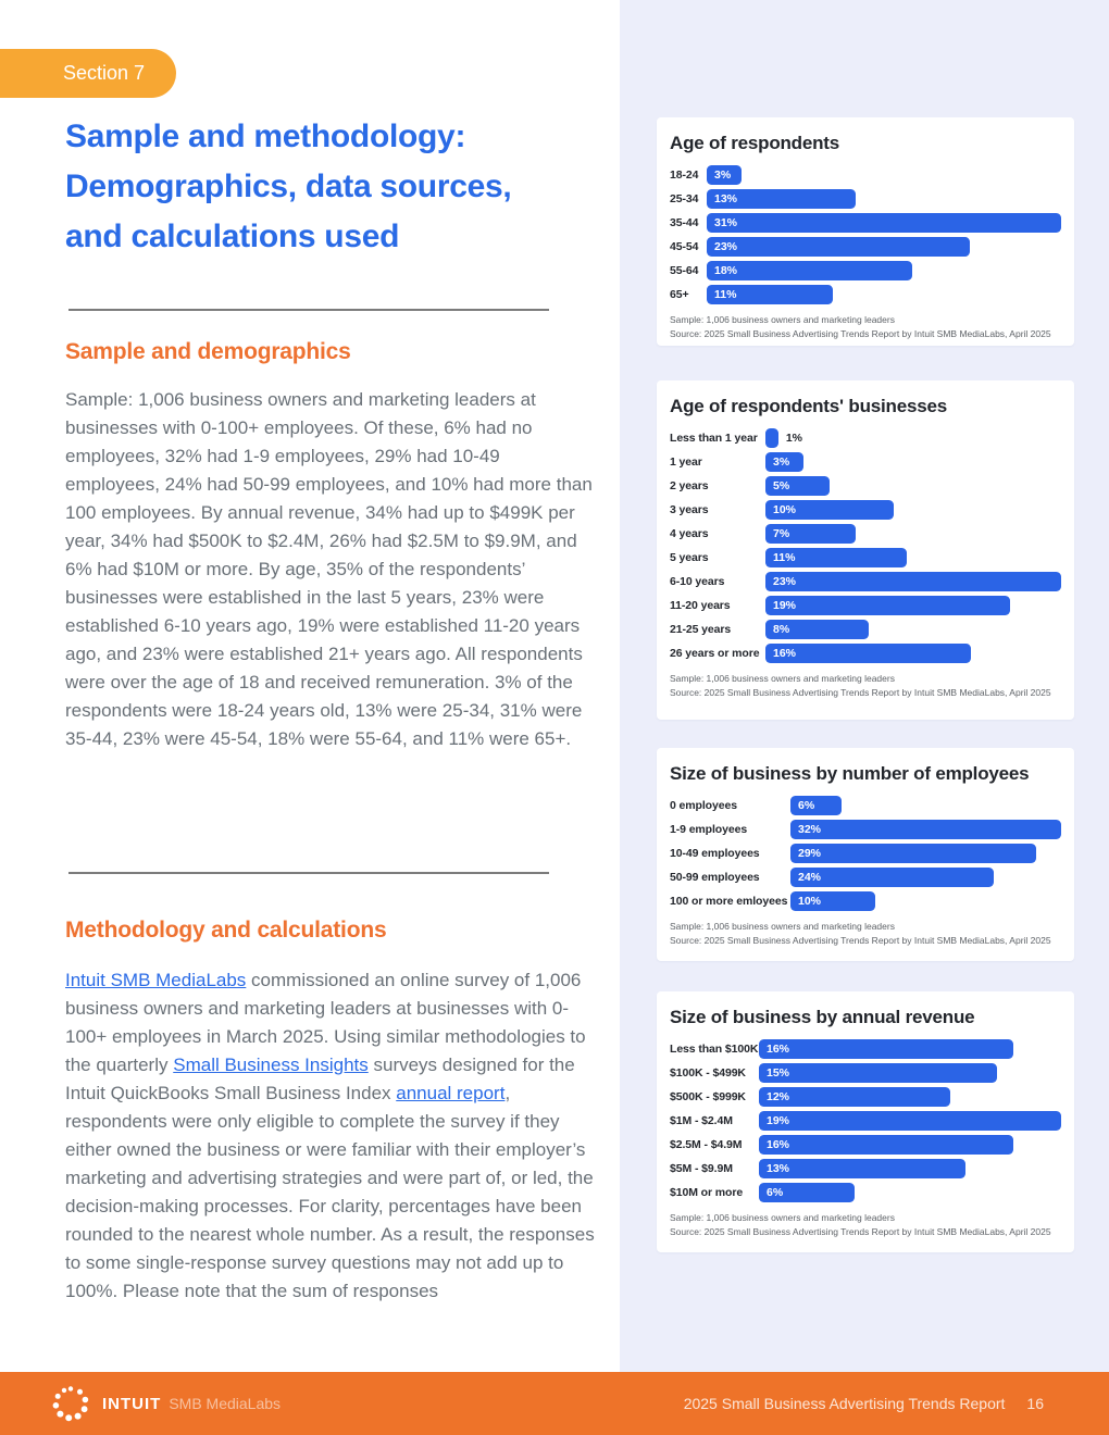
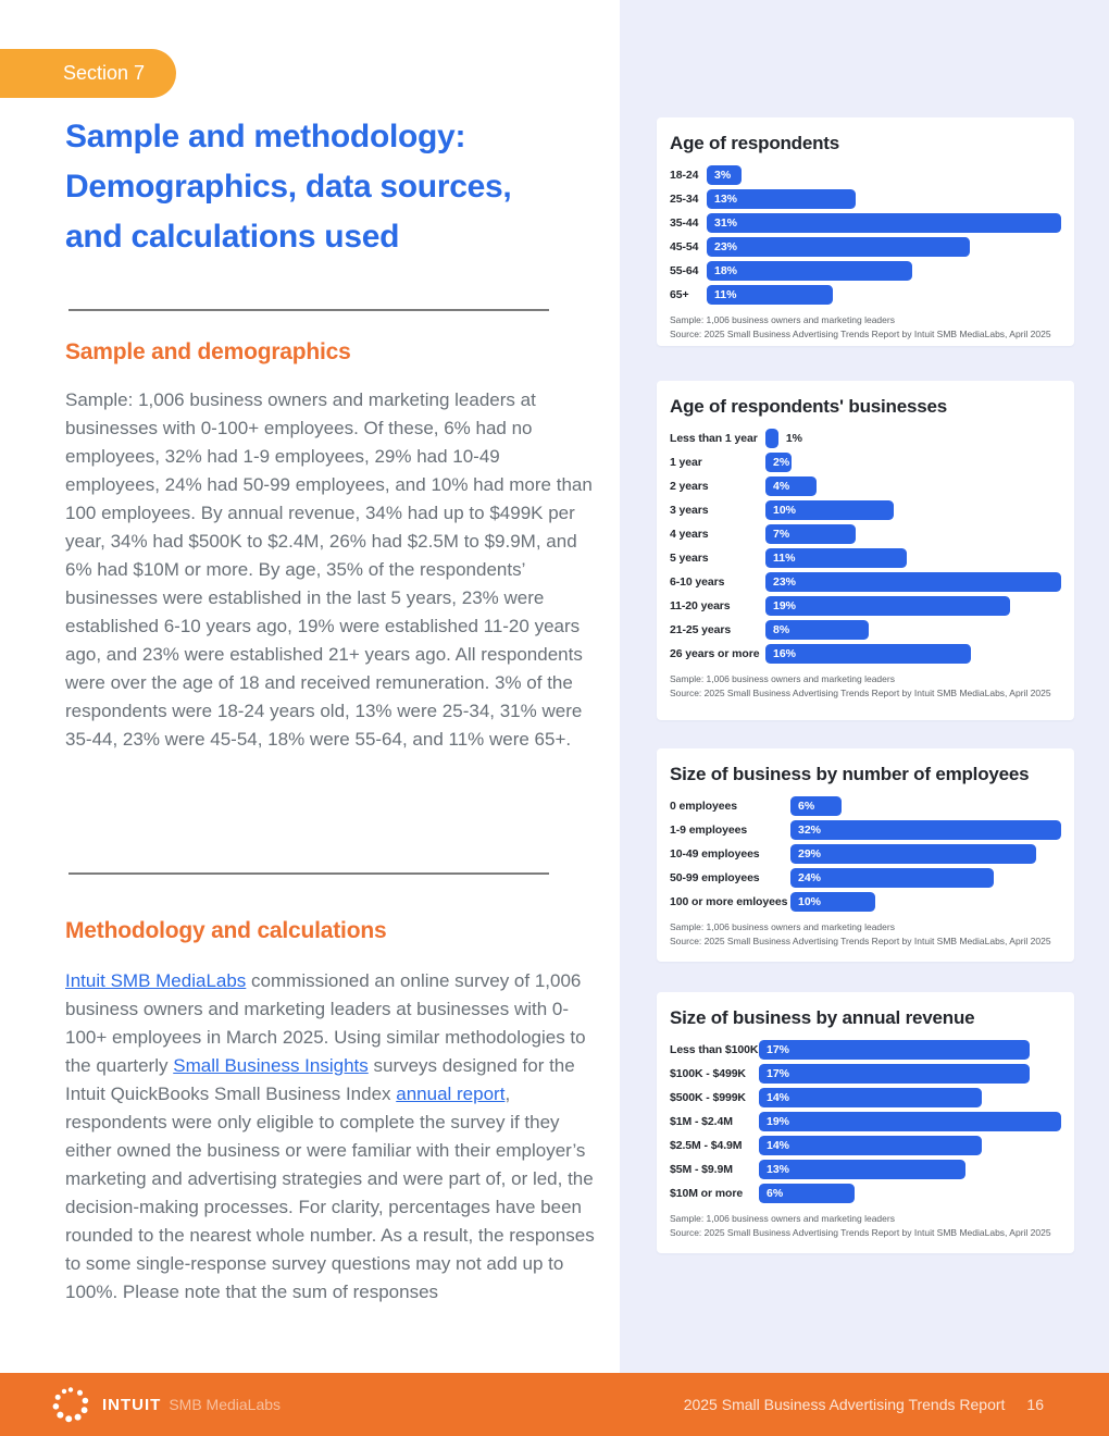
Age of respondents' businesses/1 year: 3% -> 2%
Age of respondents' businesses/2 years: 5% -> 4%
Size of business by annual revenue/Less than $100K: 16% -> 17%
Size of business by annual revenue/$100K - $499K: 15% -> 17%
Size of business by annual revenue/$500K - $999K: 12% -> 14%
Size of business by annual revenue/$2.5M - $4.9M: 16% -> 14%
